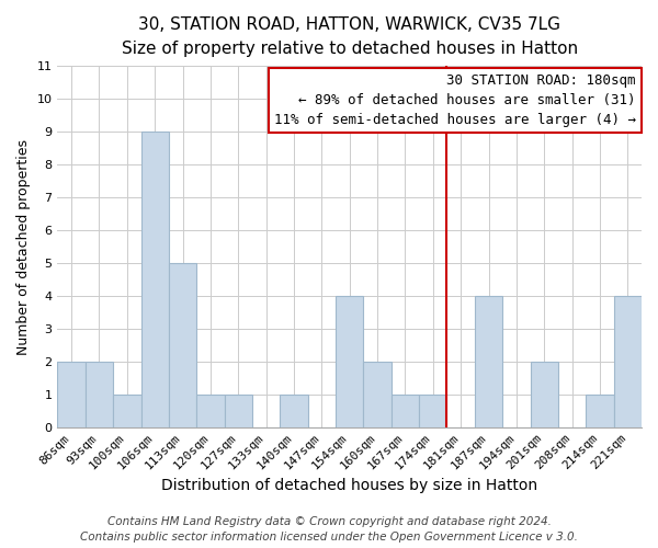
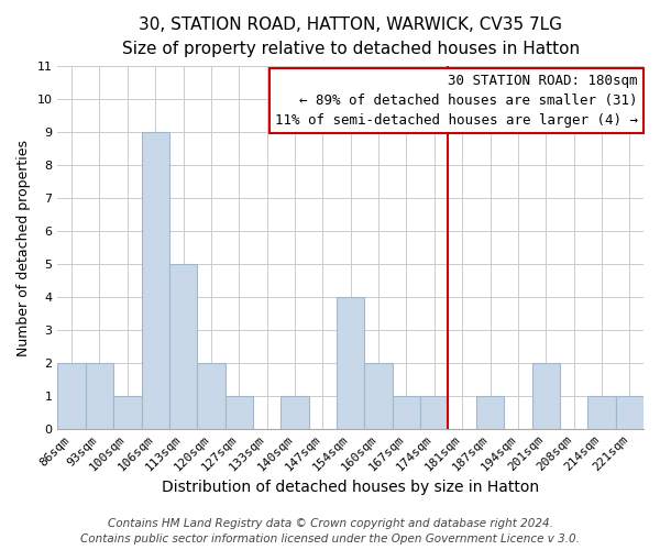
120sqm: 1 -> 2
187sqm: 4 -> 1
221sqm: 4 -> 1
